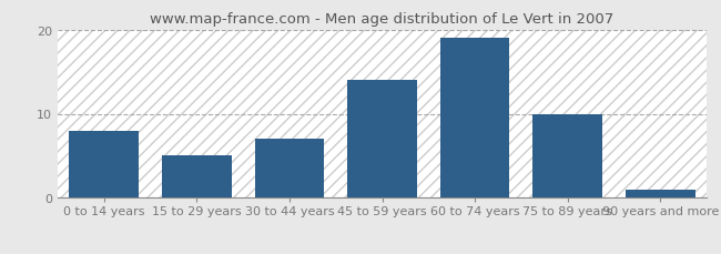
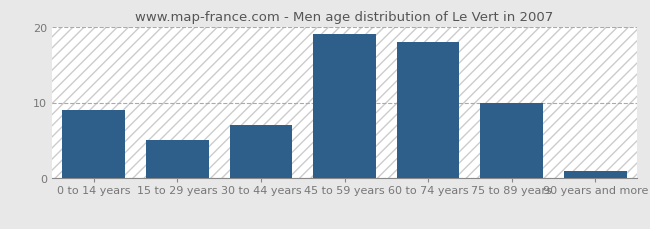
0 to 14 years: 8 -> 9
45 to 59 years: 14 -> 19
60 to 74 years: 19 -> 18
